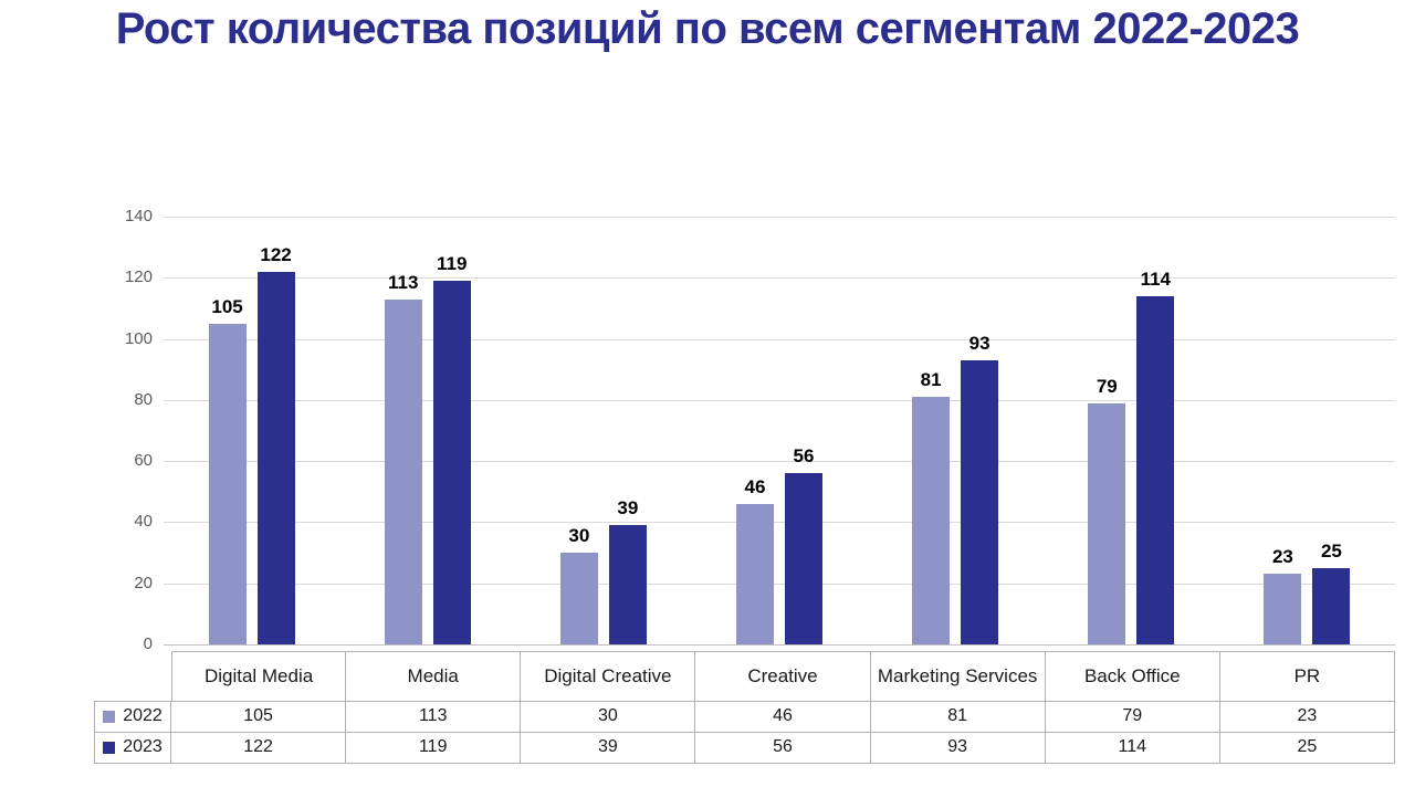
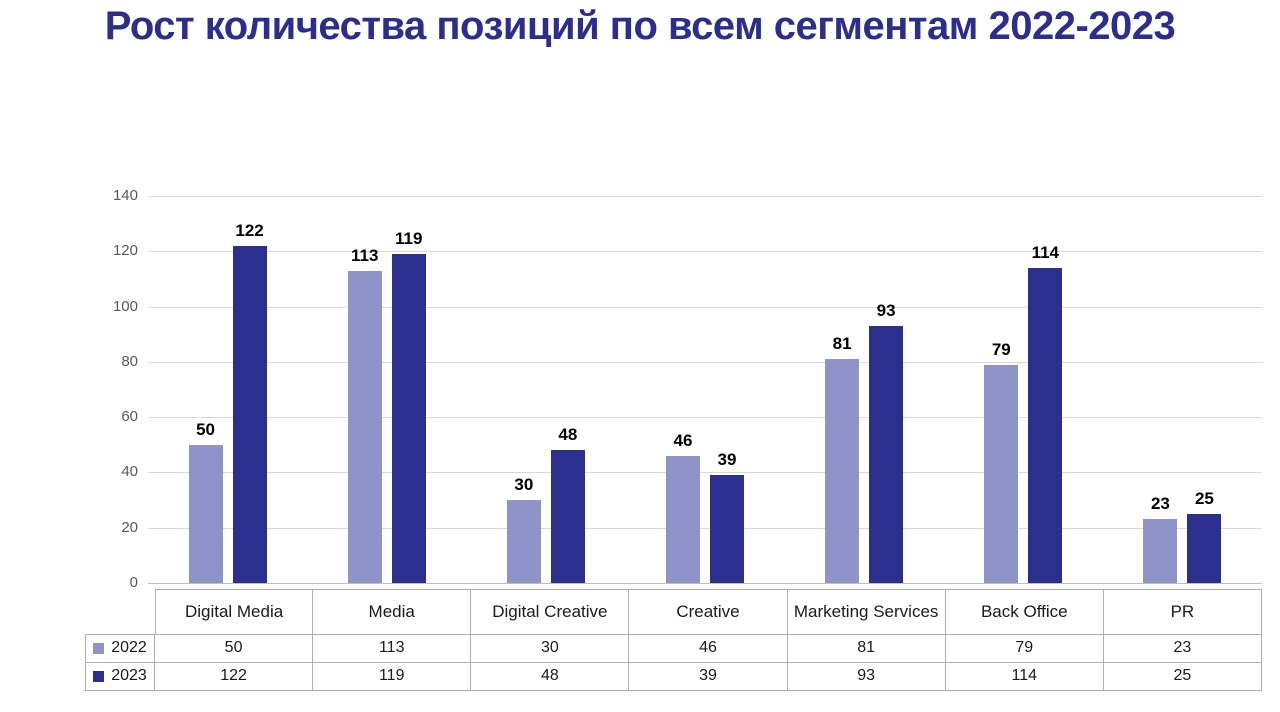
2022/Digital Media: 105 -> 50
2023/Digital Creative: 39 -> 48
2023/Creative: 56 -> 39
